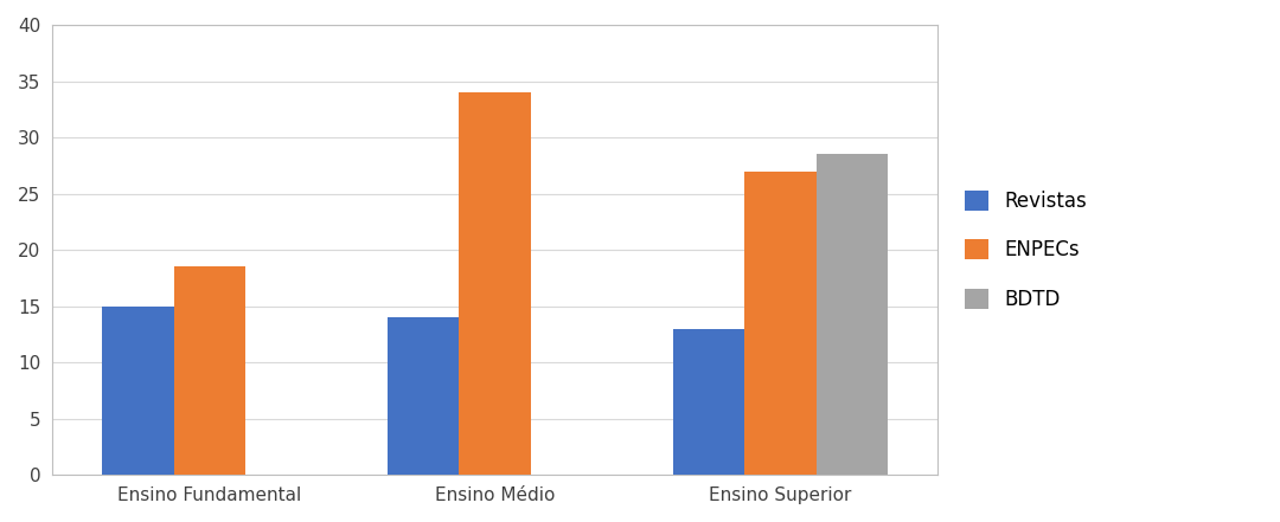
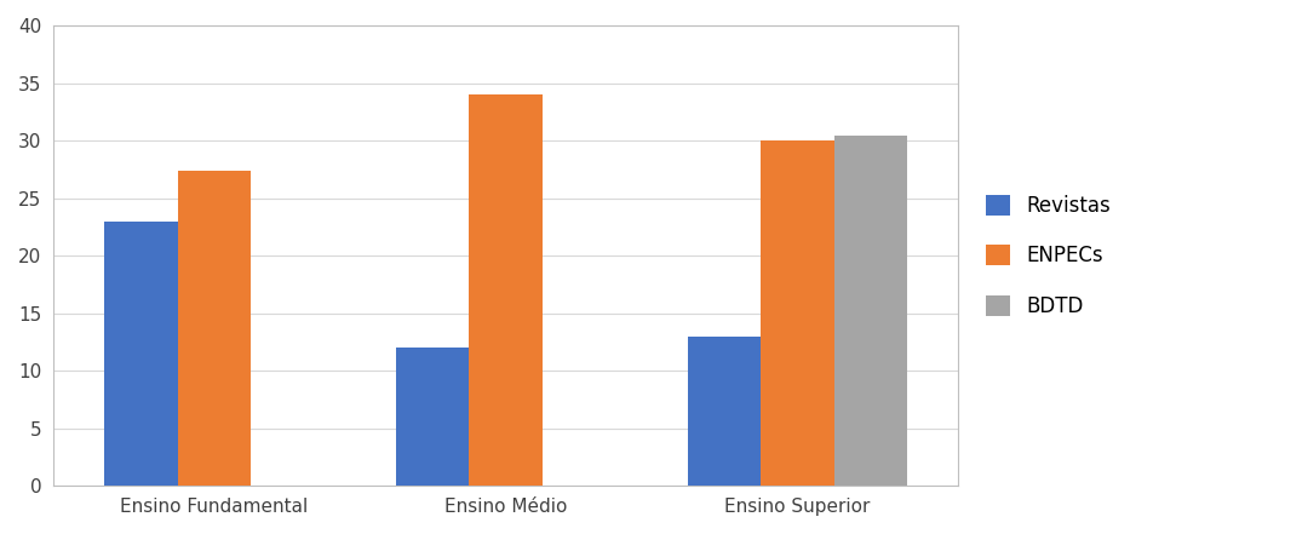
Revistas/Ensino Fundamental: 15 -> 23
ENPECs/Ensino Fundamental: 18.5 -> 27.4
Revistas/Ensino Médio: 14 -> 12
ENPECs/Ensino Superior: 27.0 -> 30.0
BDTD/Ensino Superior: 28.5 -> 30.4
